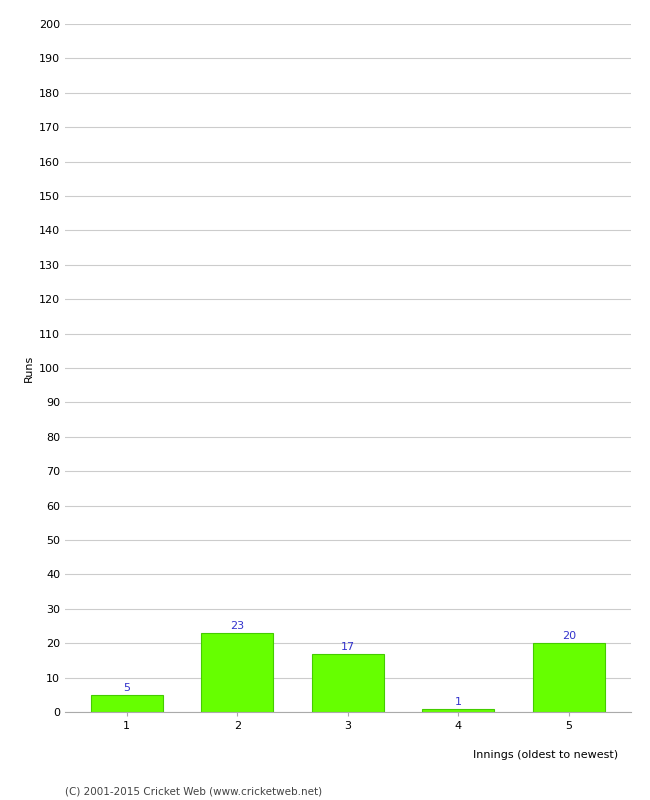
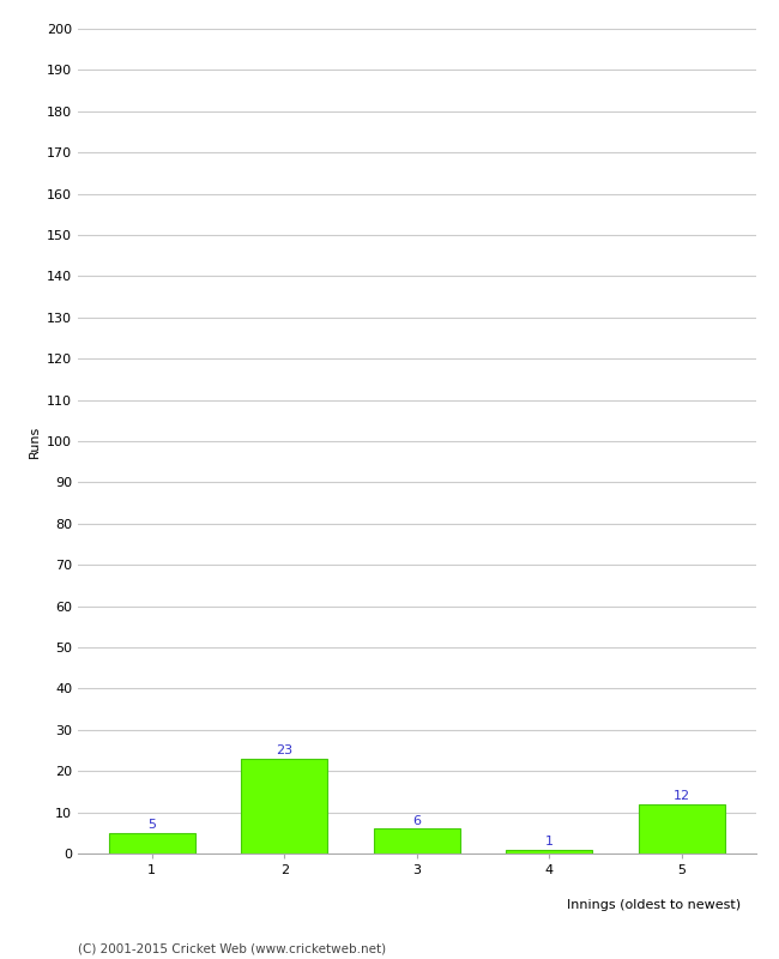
3: 17 -> 6
5: 20 -> 12
